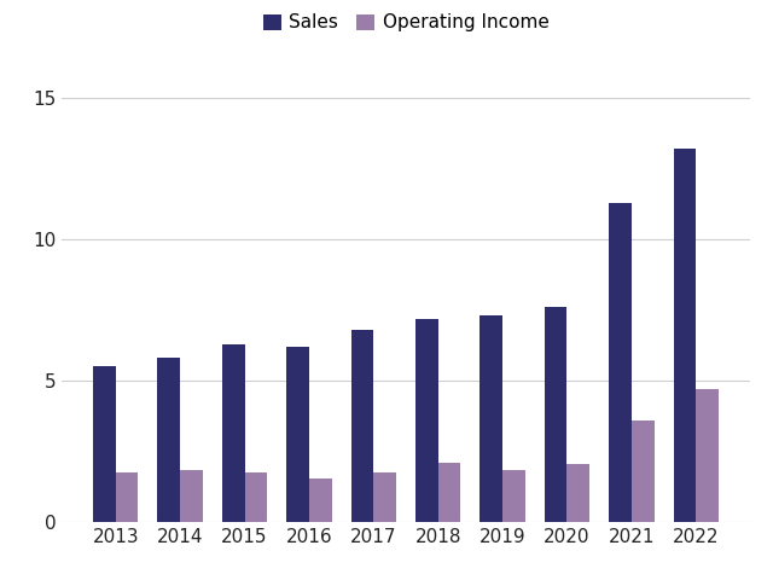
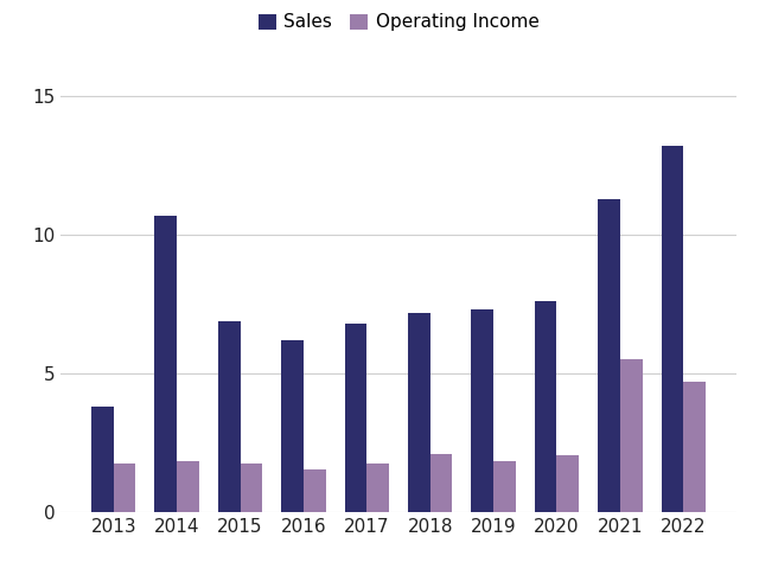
Sales/2013: 5.5 -> 3.8
Sales/2014: 5.8 -> 10.7
Sales/2015: 6.3 -> 6.9
Operating Income/2021: 3.60 -> 5.50
